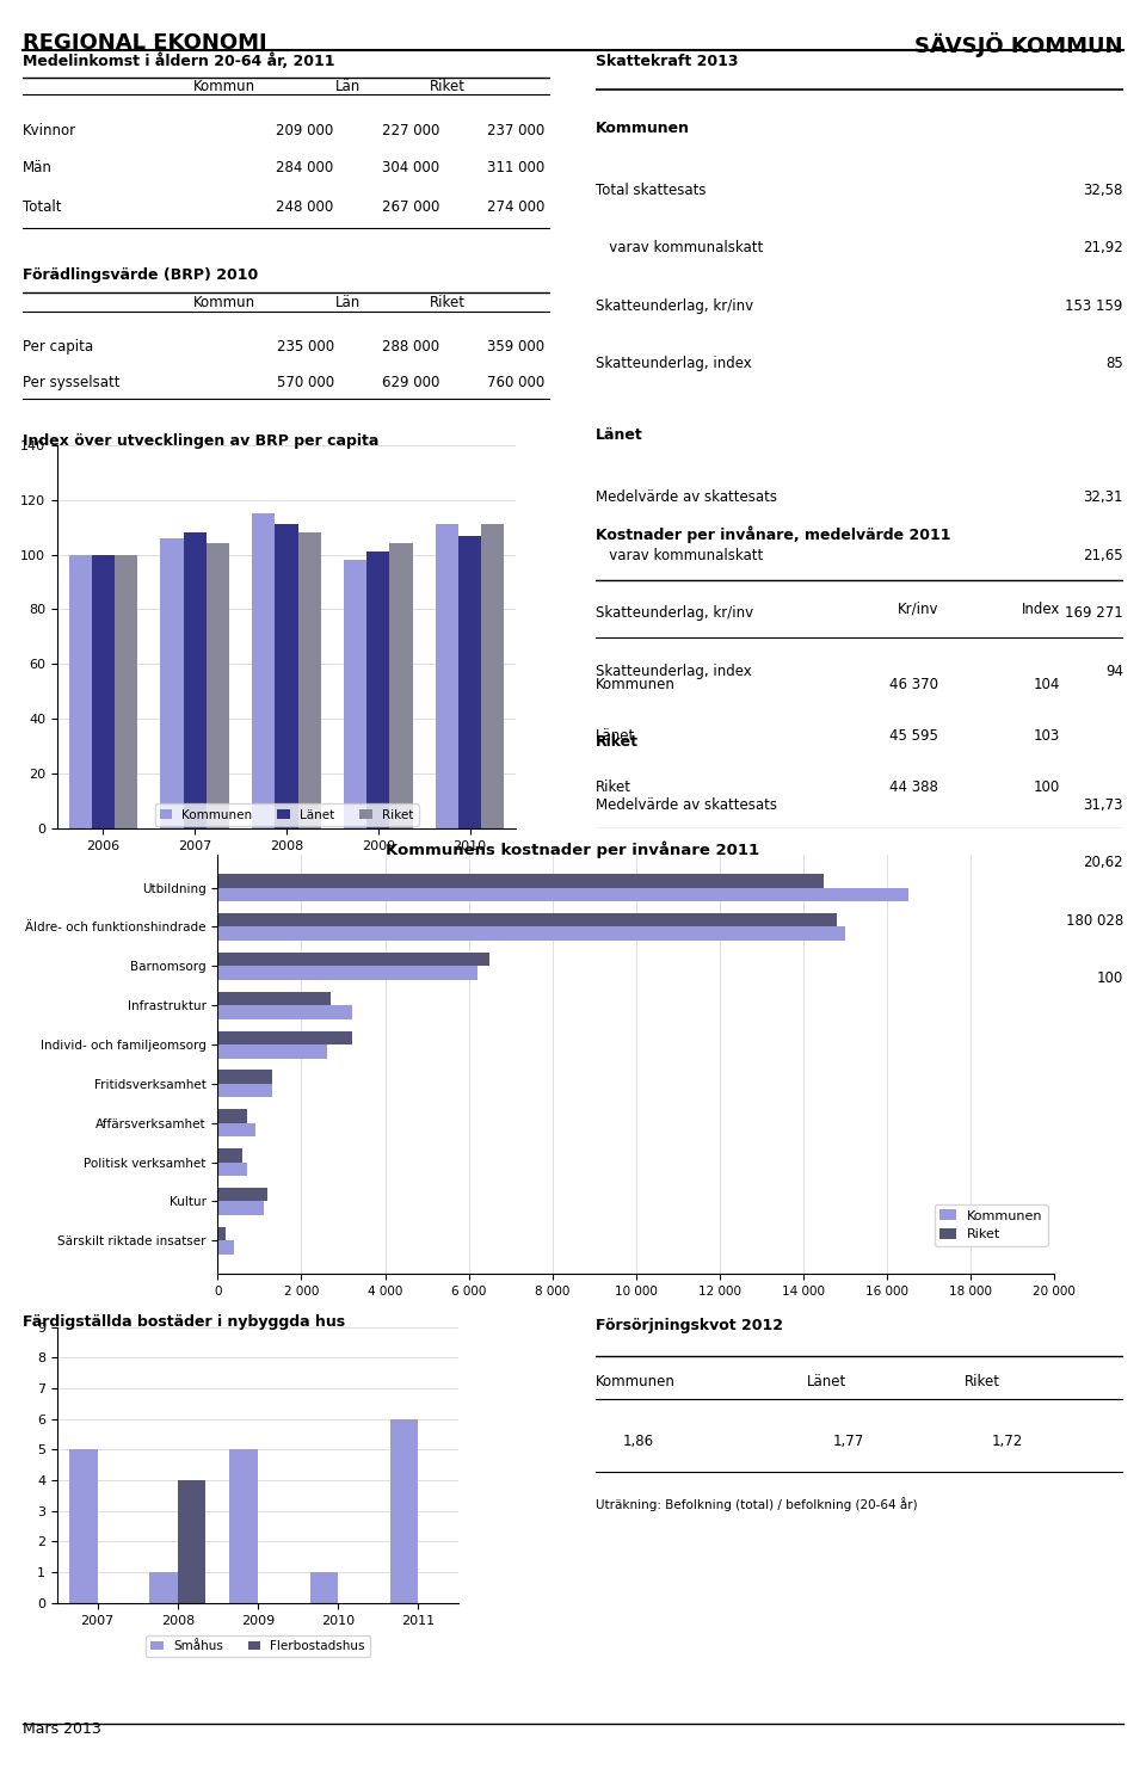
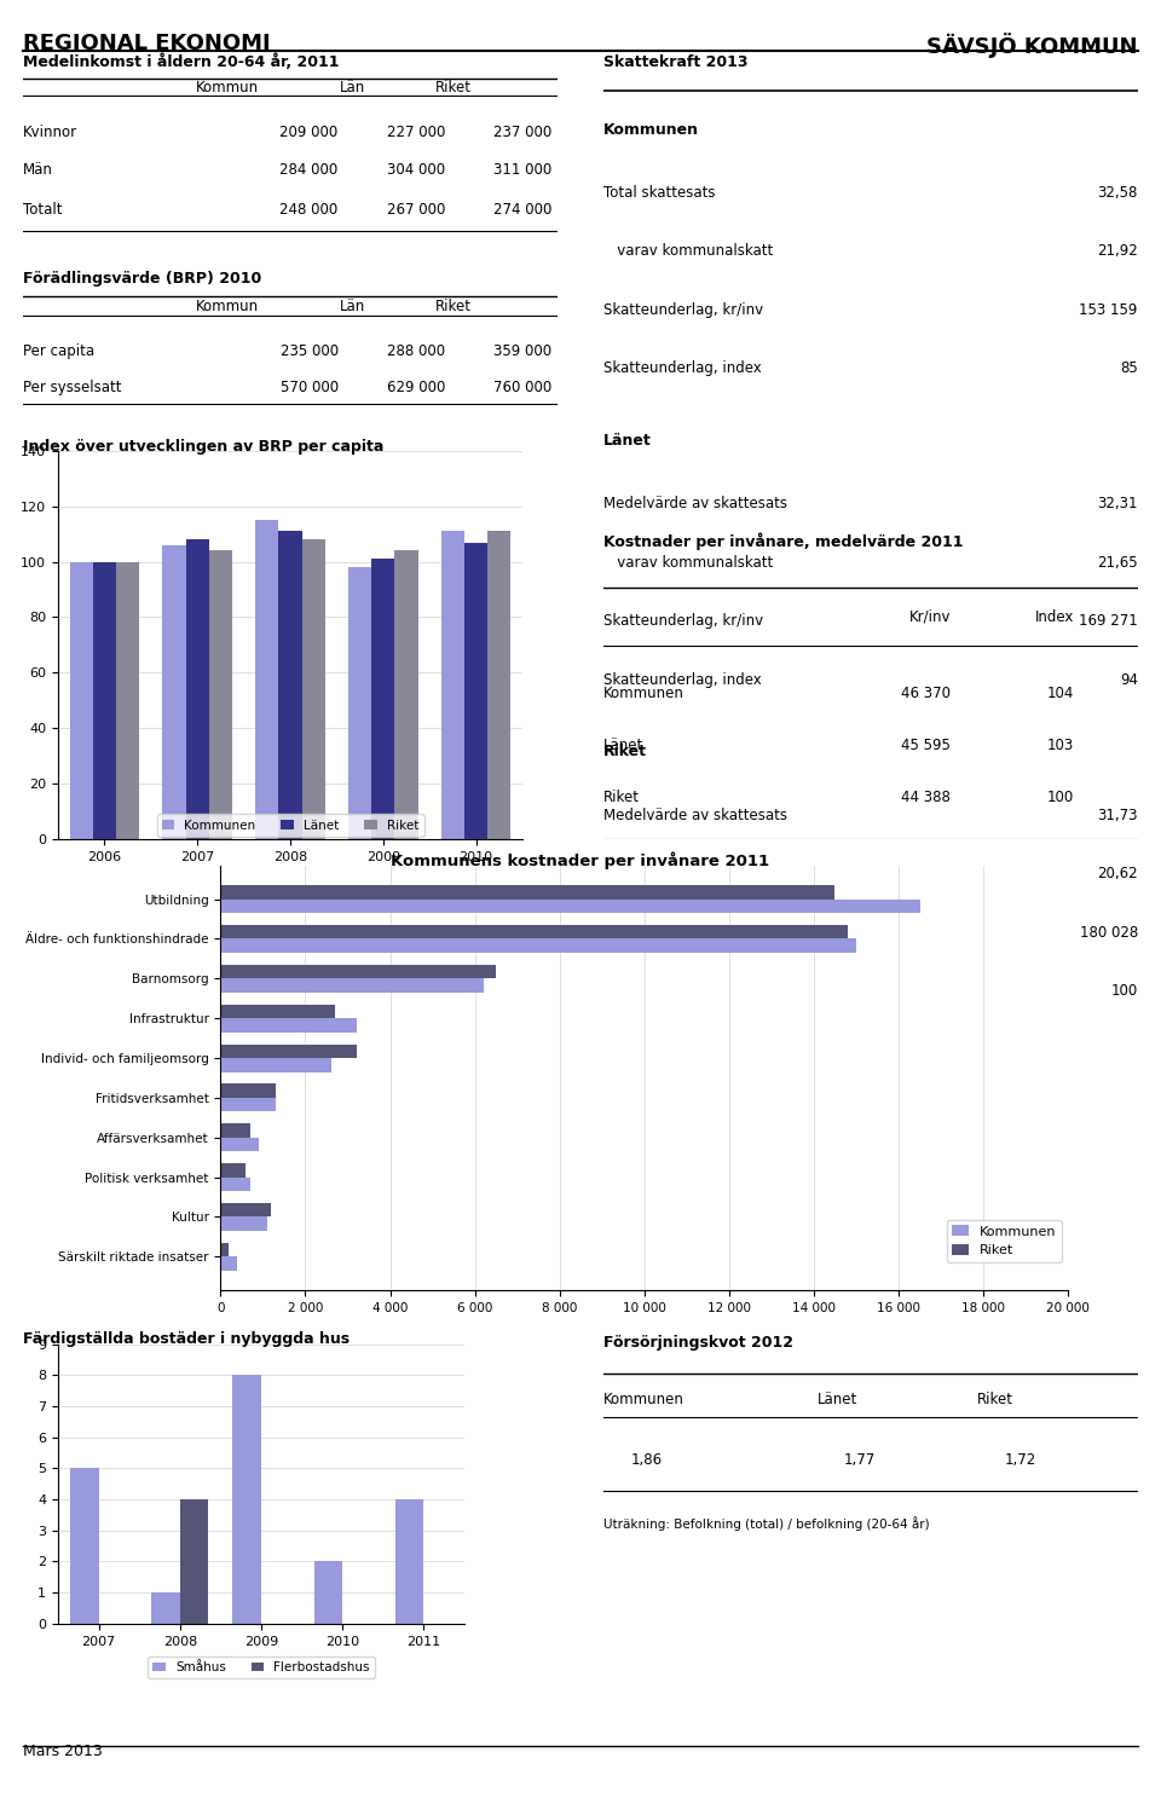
Småhus/2009: 5 -> 8
Småhus/2010: 1 -> 2
Småhus/2011: 6 -> 4
